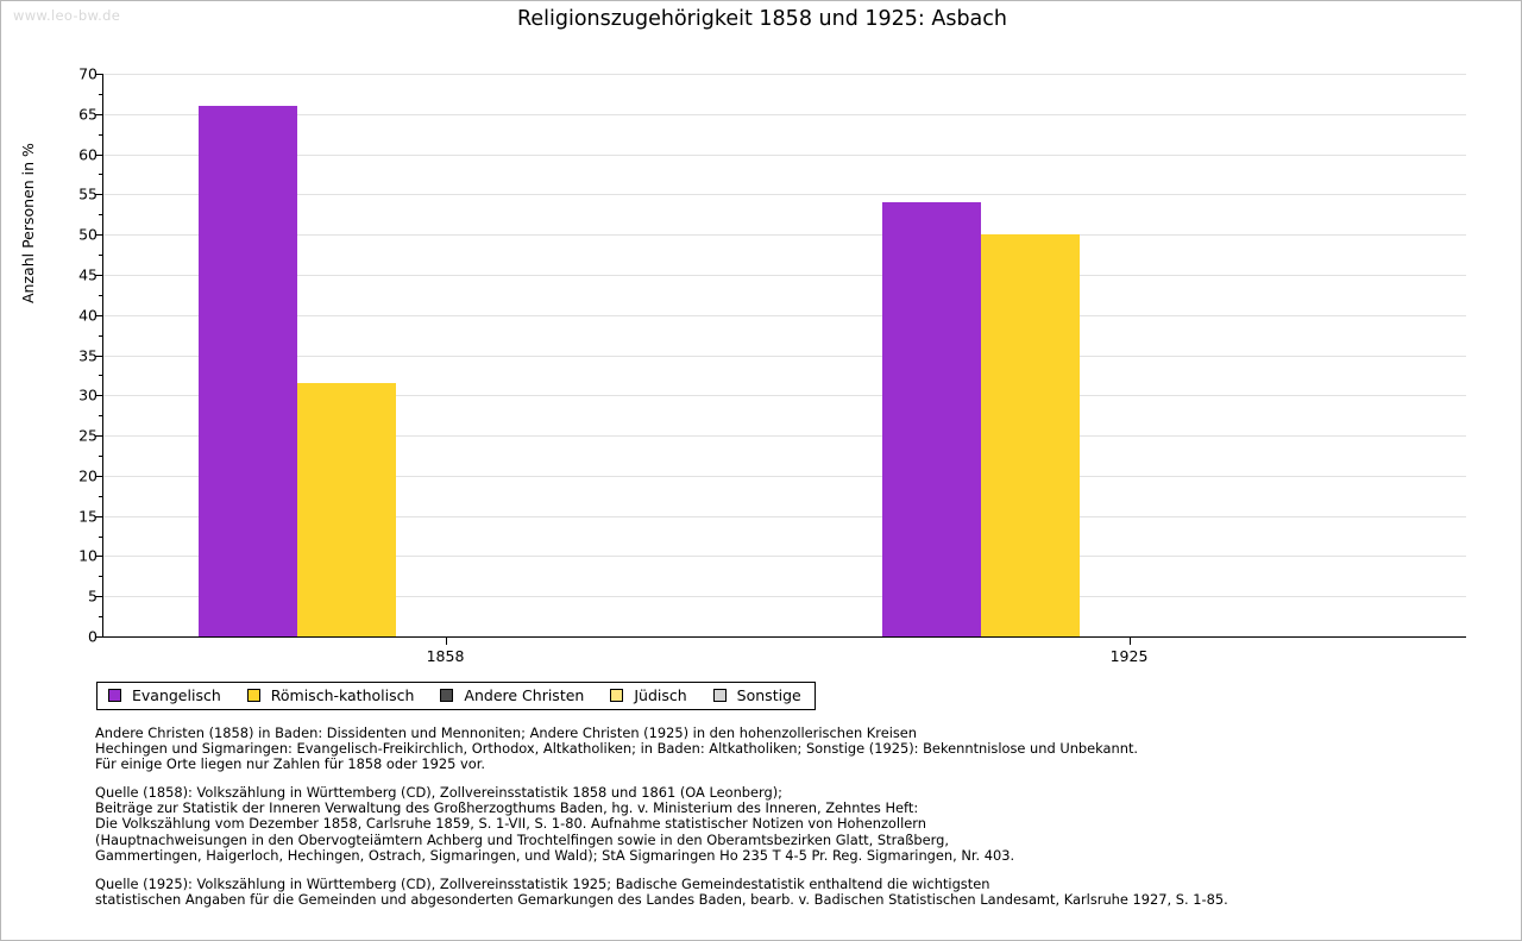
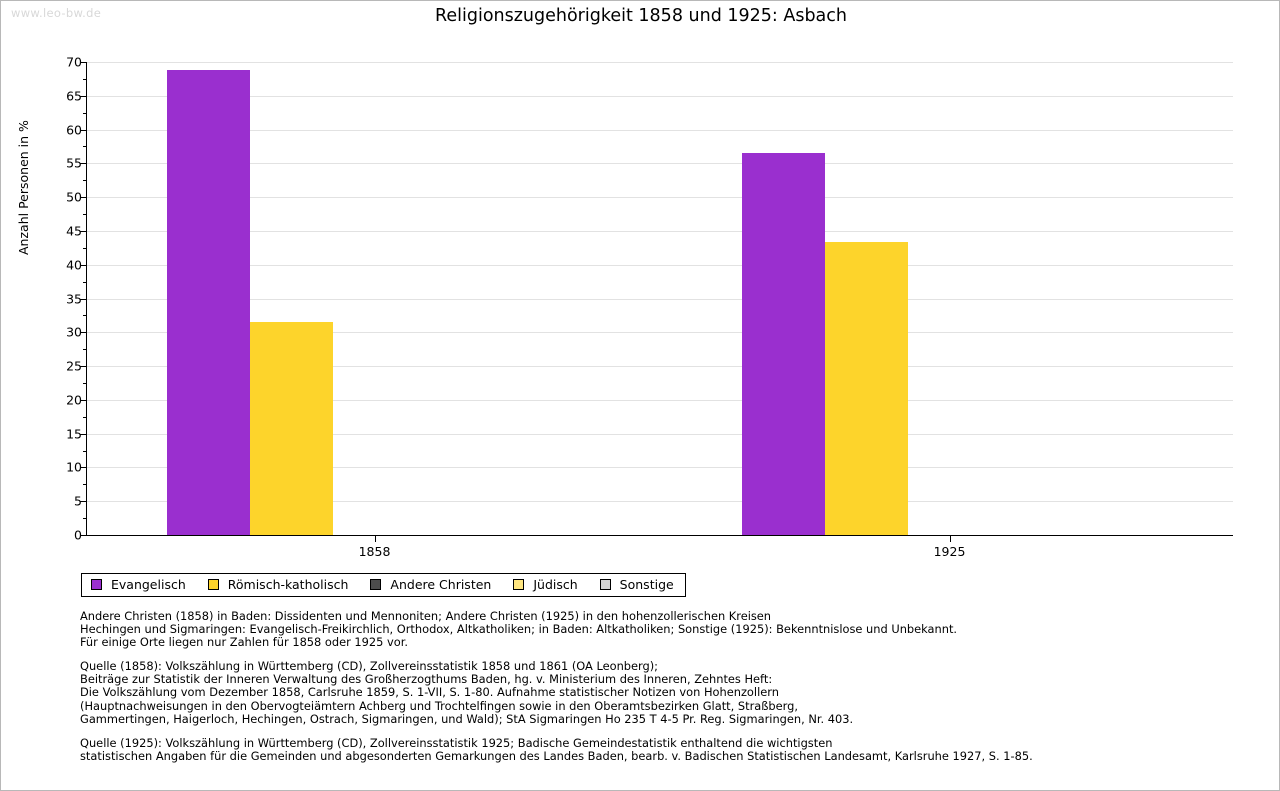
Evangelisch/1858: 66 -> 69
Evangelisch/1925: 54 -> 57
Römisch-katholisch/1925: 50 -> 43
